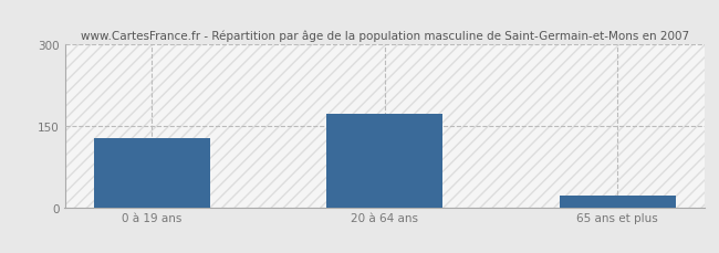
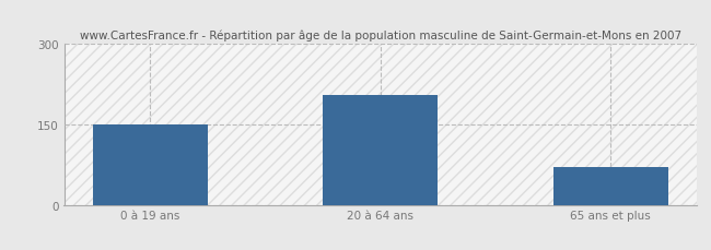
0 à 19 ans: 127 -> 150
20 à 64 ans: 172 -> 205
65 ans et plus: 22 -> 70
